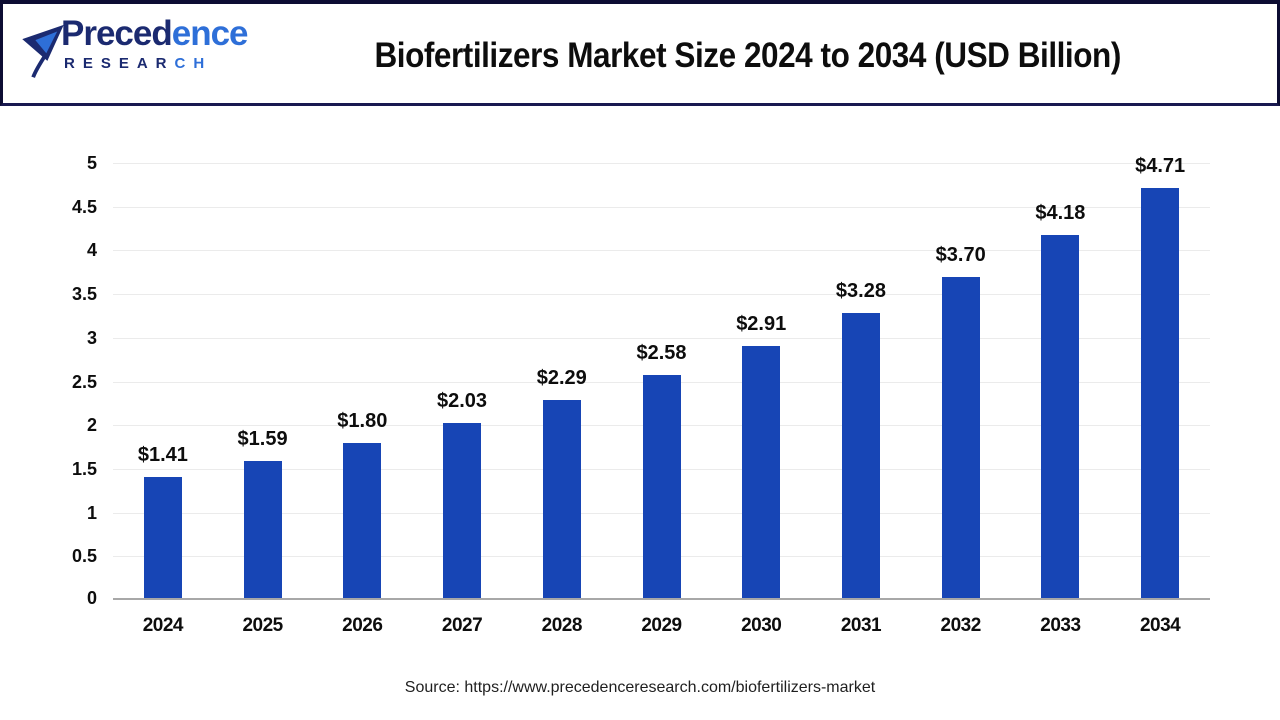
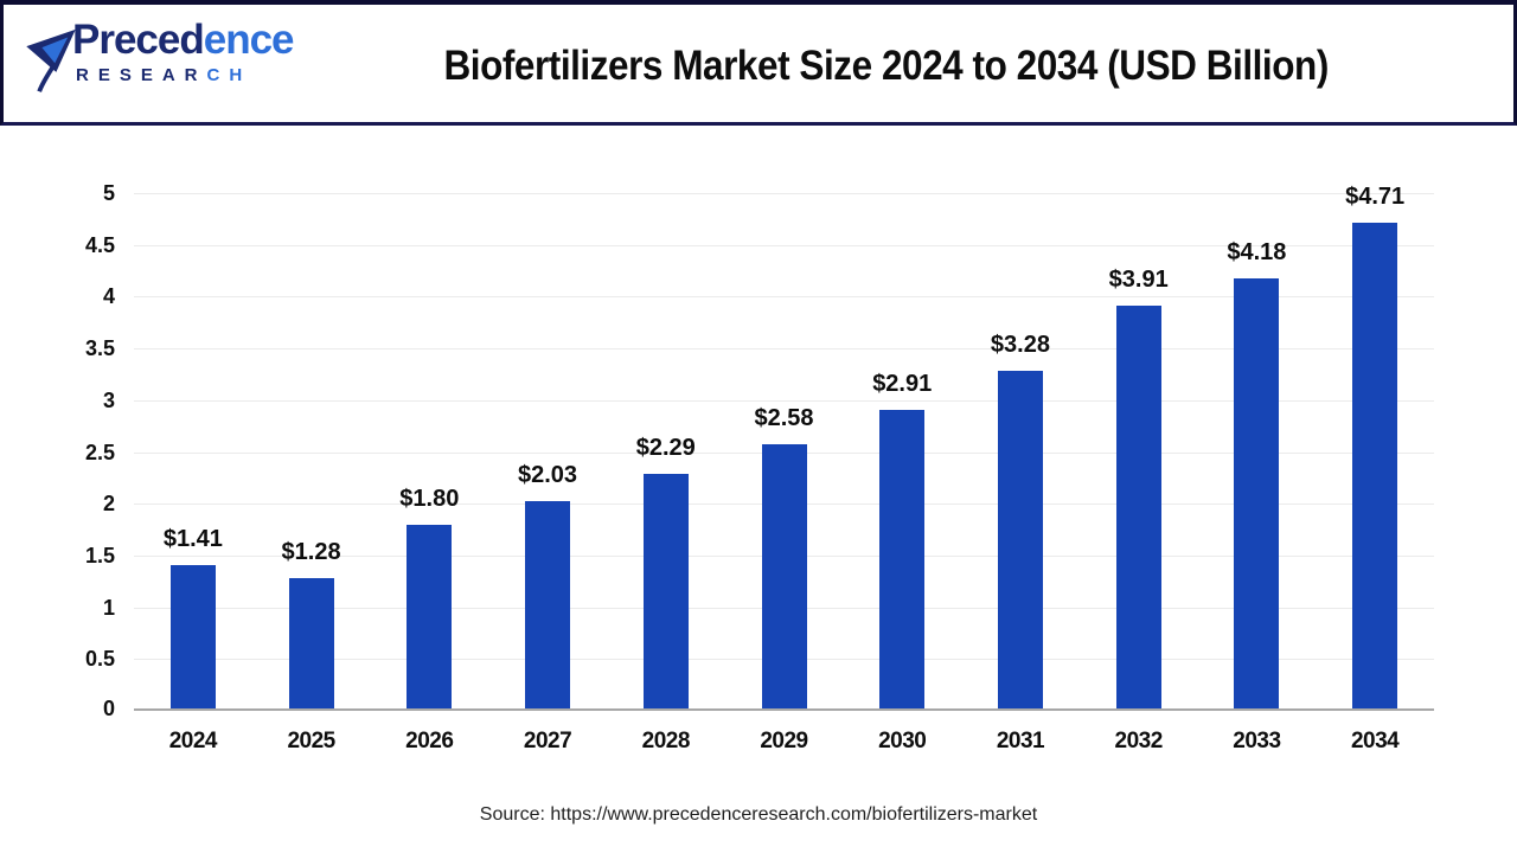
2025: $1.59 -> $1.28
2032: $3.70 -> $3.91
